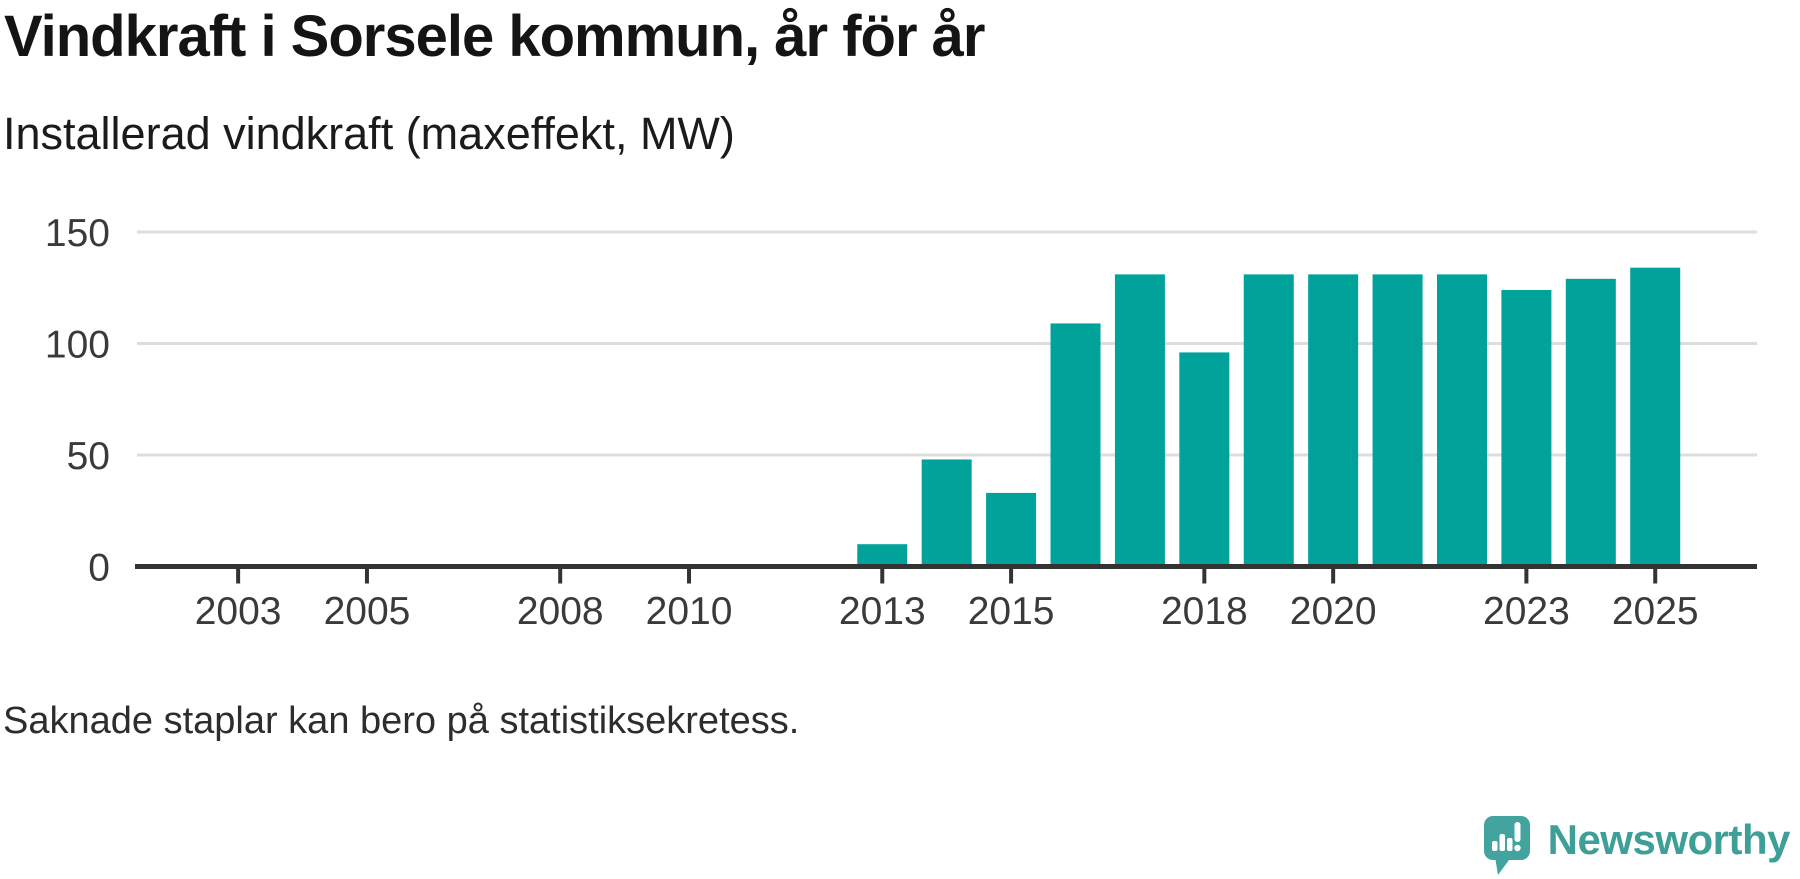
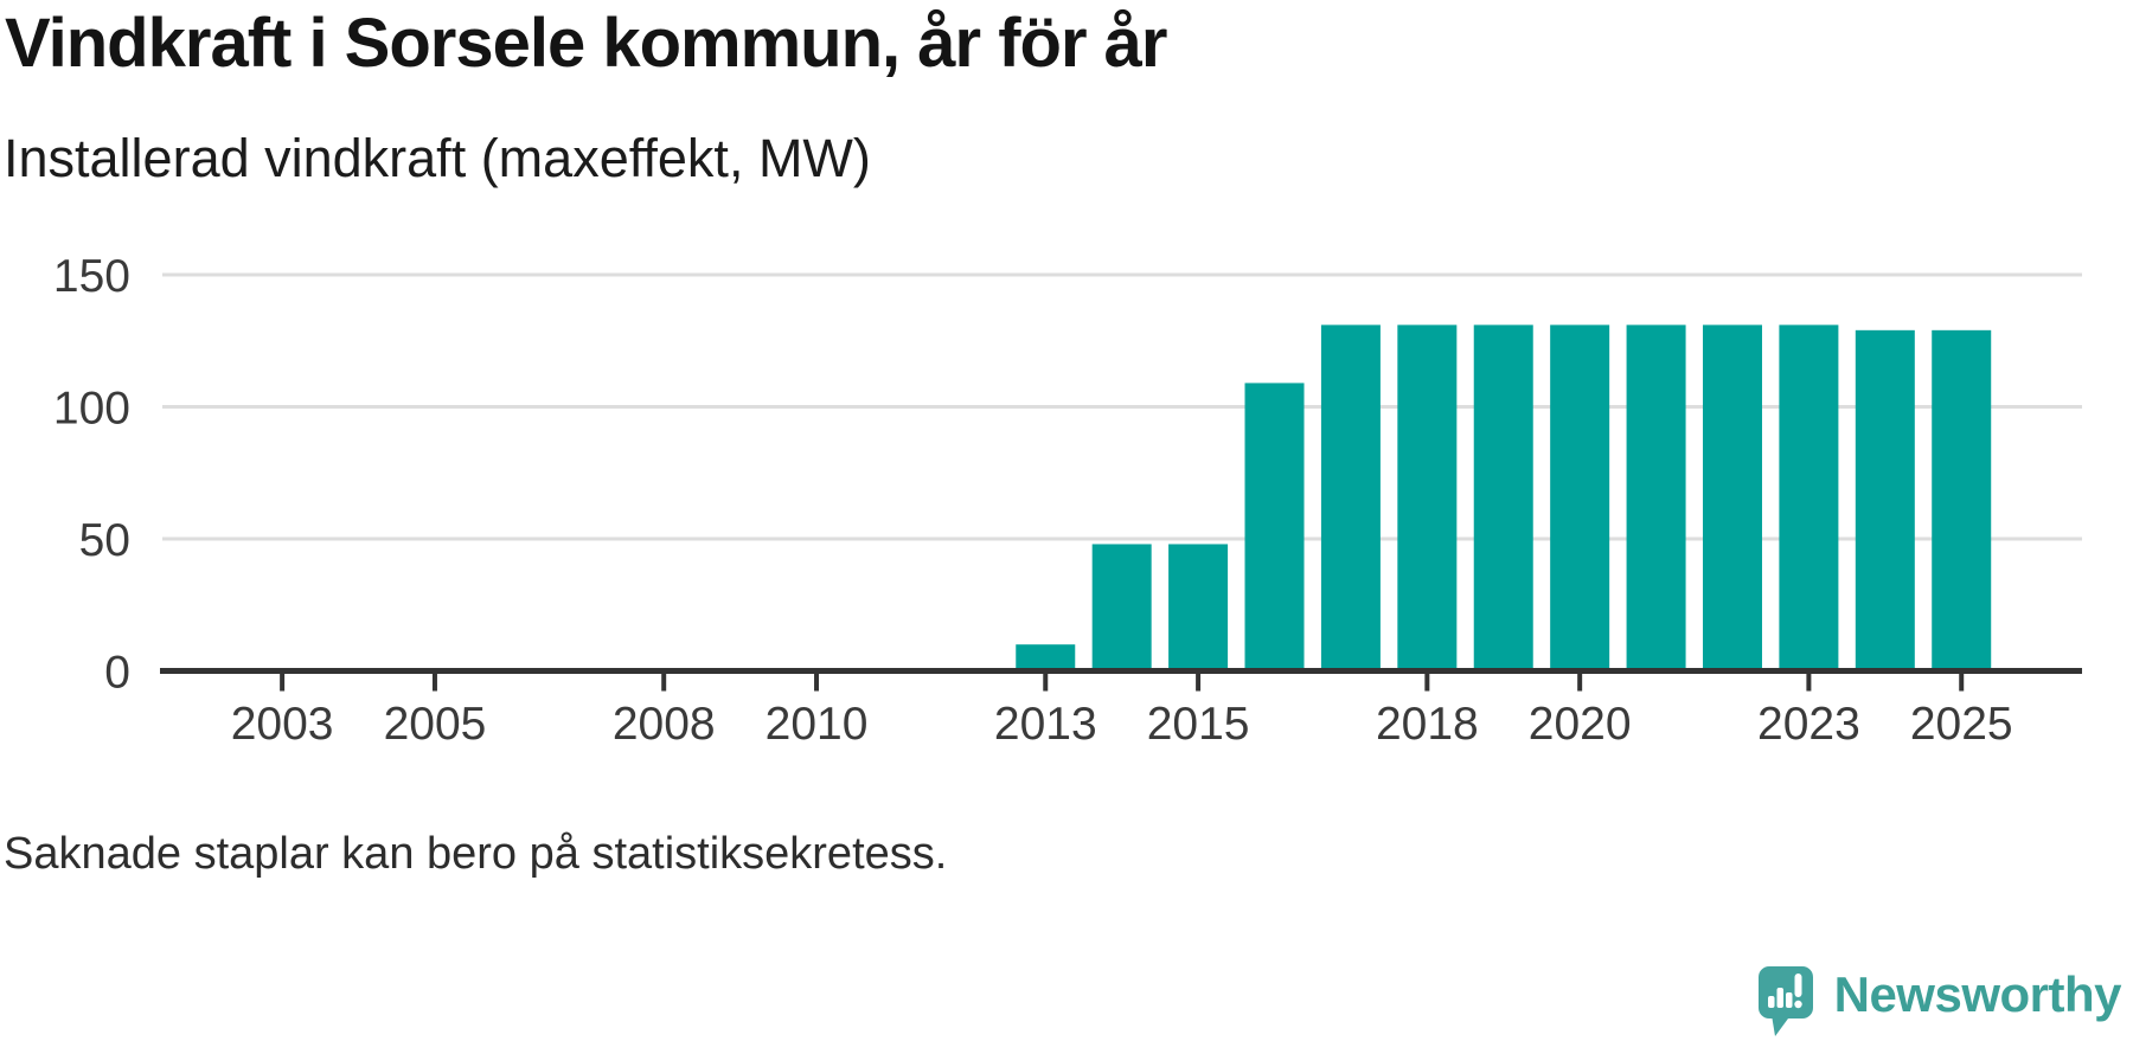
2015: 33 -> 48
2018: 96 -> 131
2023: 124 -> 131
2025: 134 -> 129
